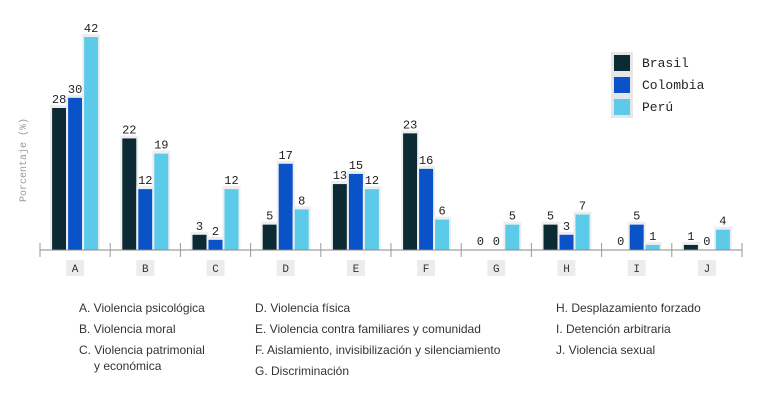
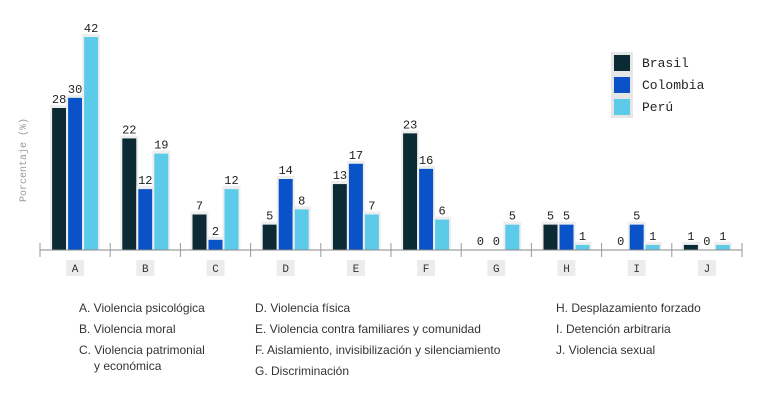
Brasil/C: 3 -> 7
Colombia/D: 17 -> 14
Colombia/E: 15 -> 17
Perú/E: 12 -> 7
Colombia/H: 3 -> 5
Perú/H: 7 -> 1
Perú/J: 4 -> 1
